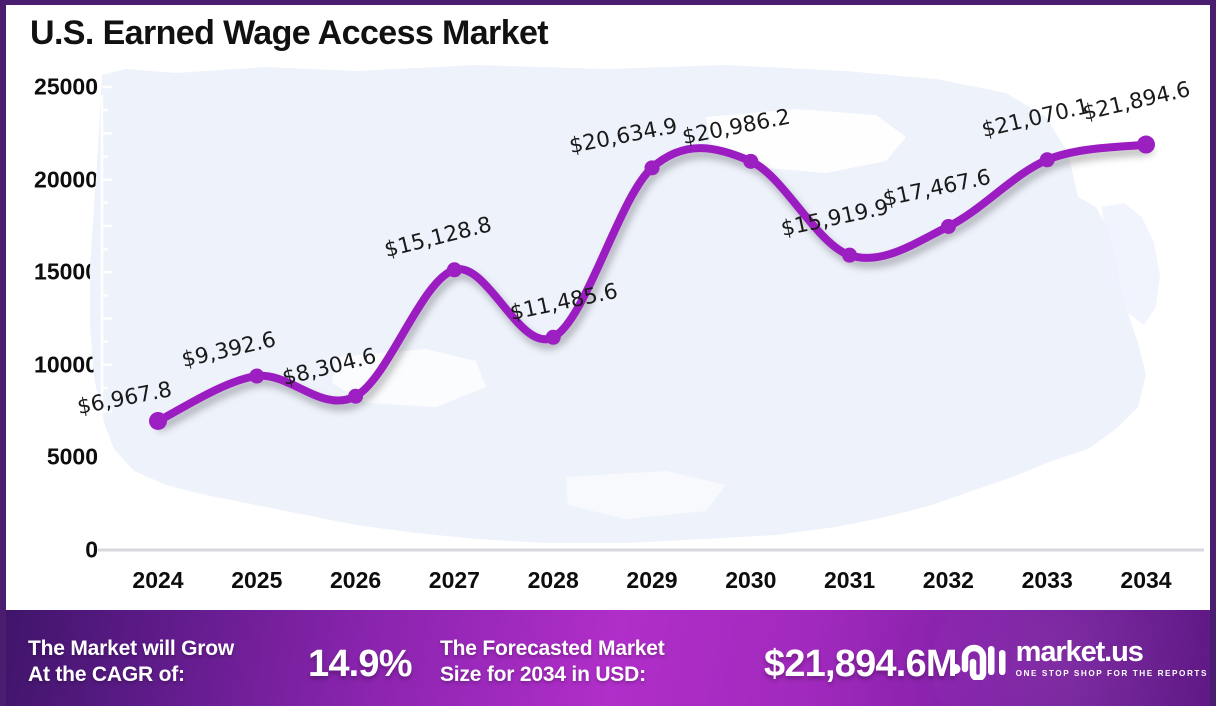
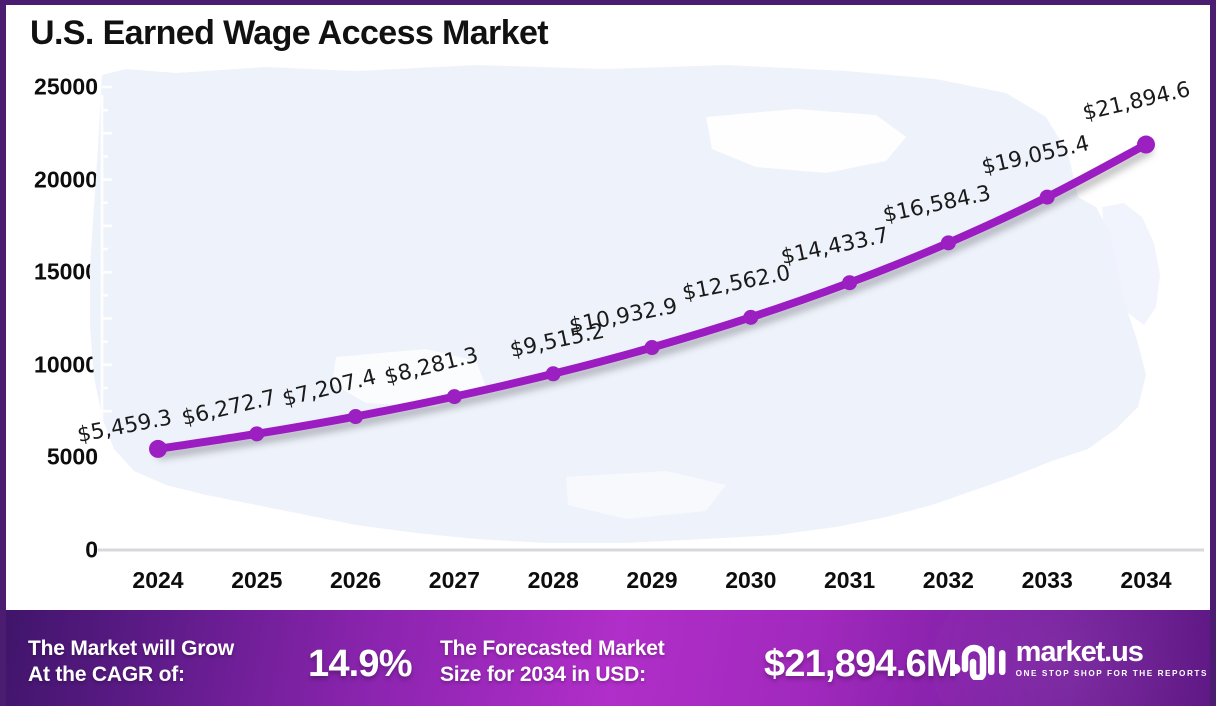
2024: $6,967.8 -> $5,459.3
2025: $9,392.6 -> $6,272.7
2026: $8,304.6 -> $7,207.4
2027: $15,128.8 -> $8,281.3
2028: $11,485.6 -> $9,515.2
2029: $20,634.9 -> $10,932.9
2030: $20,986.2 -> $12,562.0
2031: $15,919.9 -> $14,433.7
2032: $17,467.6 -> $16,584.3
2033: $21,070.1 -> $19,055.4
